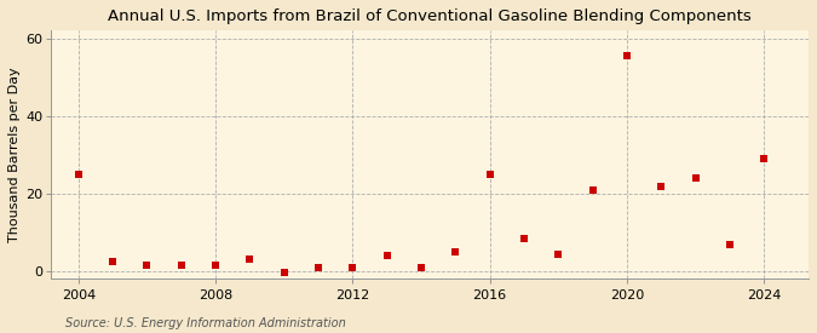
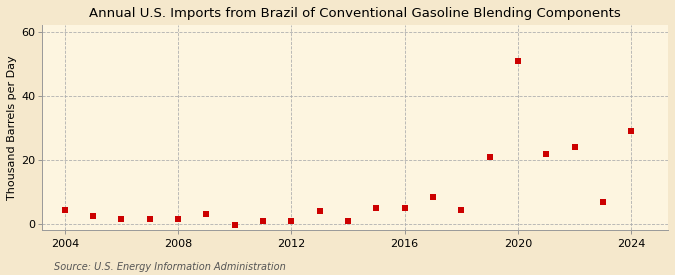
2004: 25.0 -> 4.5
2016: 25.0 -> 5.0
2020: 55.5 -> 51.0
